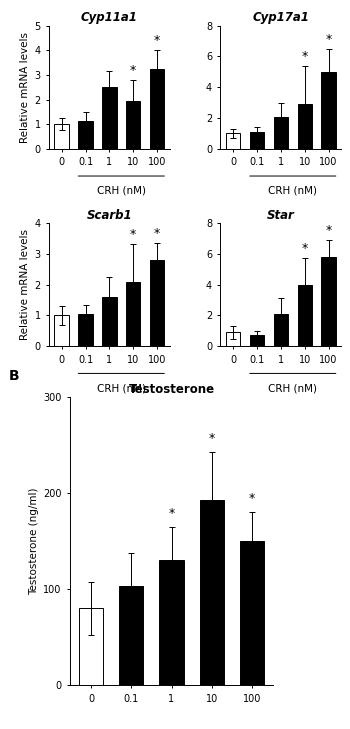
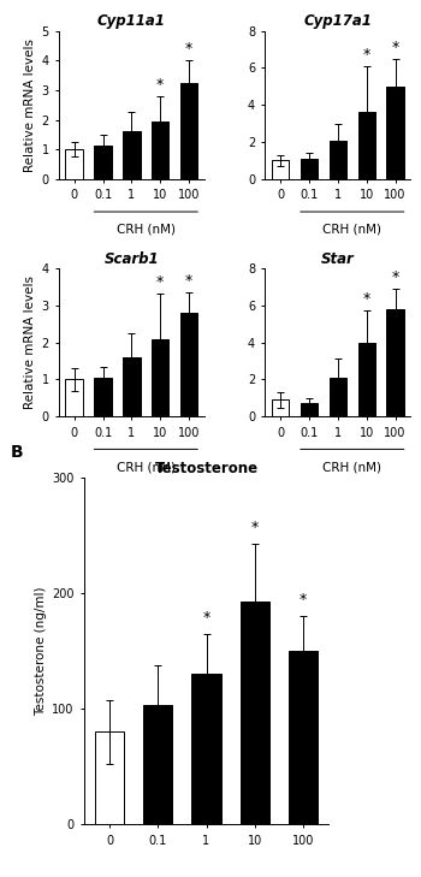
Cyp11a1/1: 2.50 -> 1.60
Cyp17a1/10: 2.9 -> 3.6
